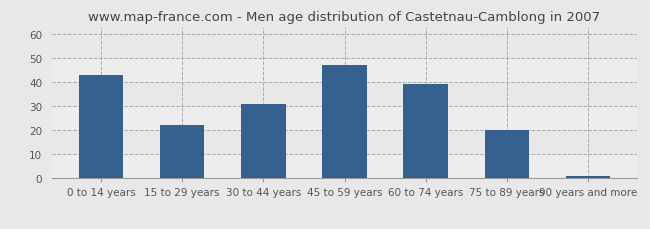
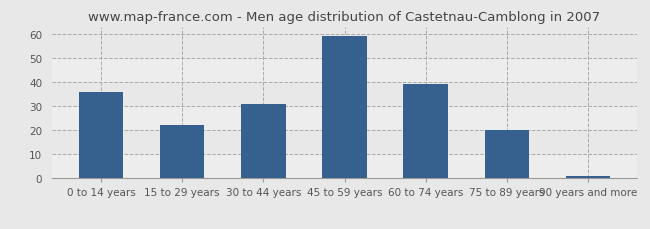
0 to 14 years: 43 -> 36
45 to 59 years: 47 -> 59
